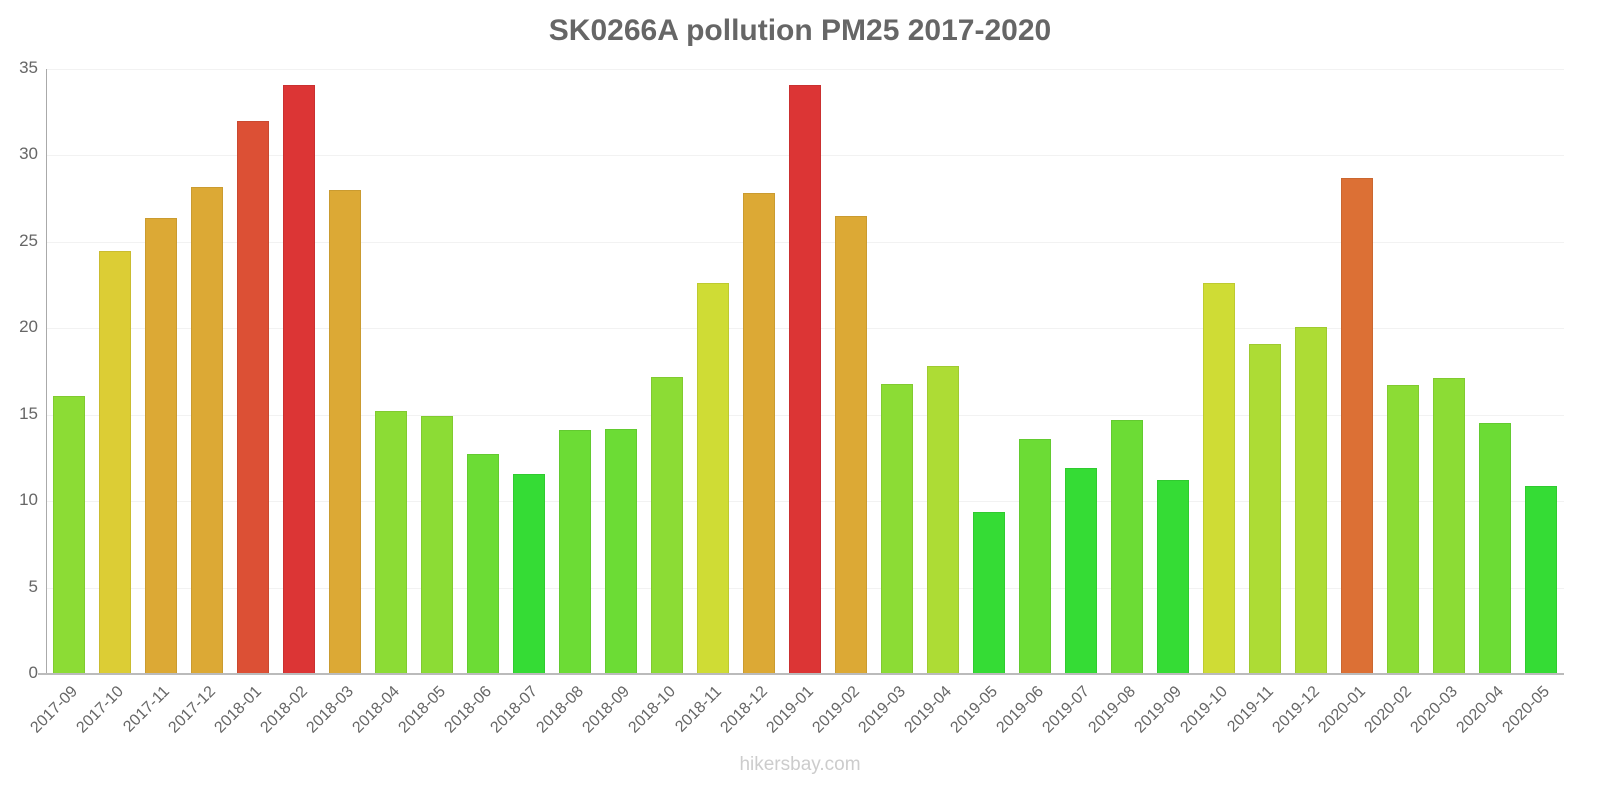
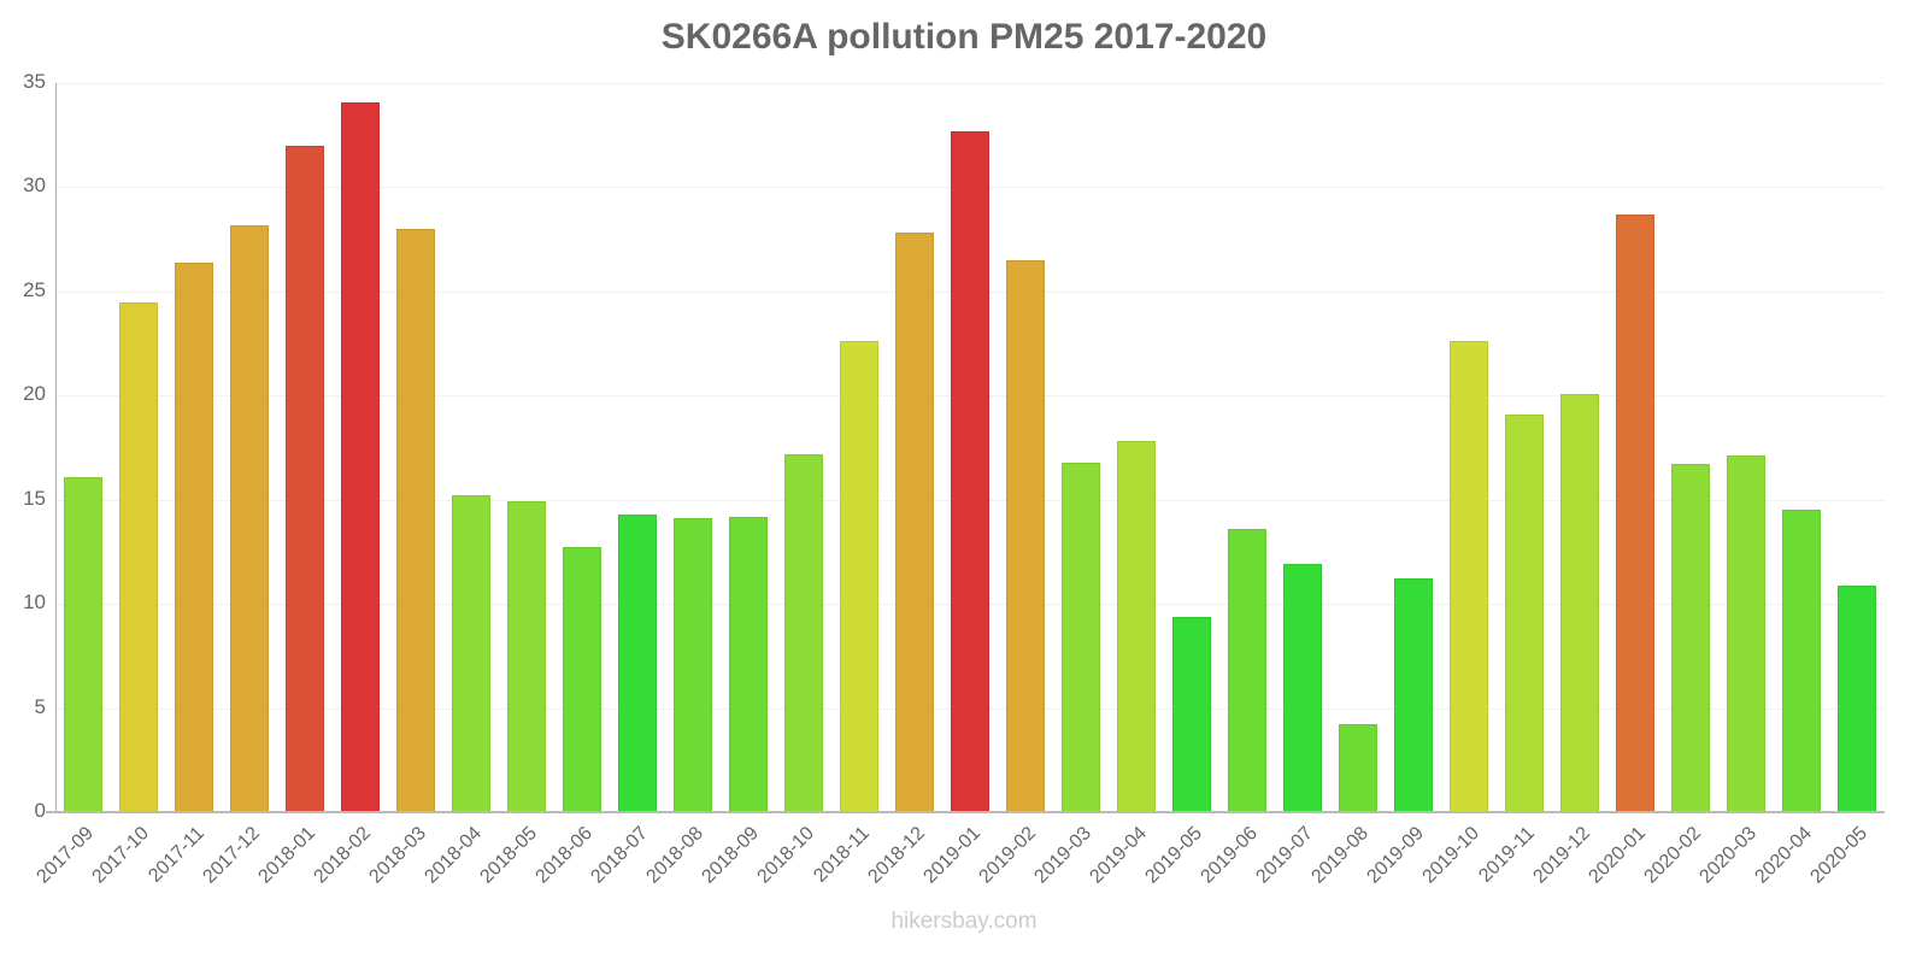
2018-07: 11.6 -> 14.3
2019-01: 34.1 -> 32.7
2019-08: 14.7 -> 4.2
